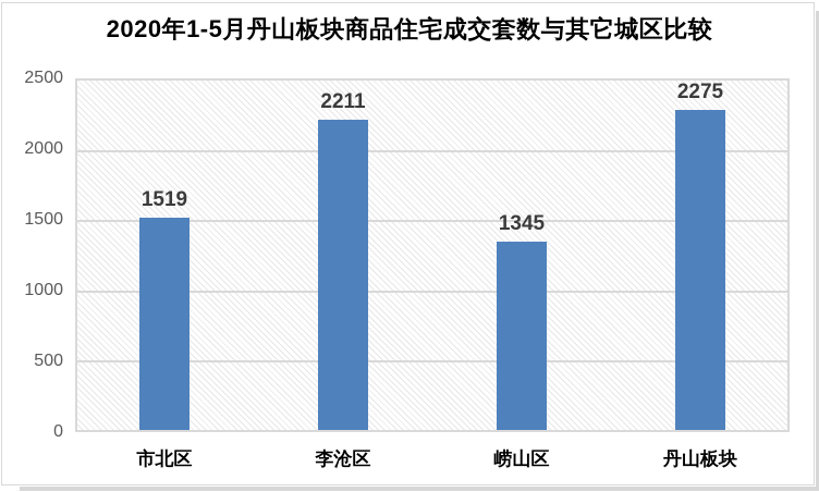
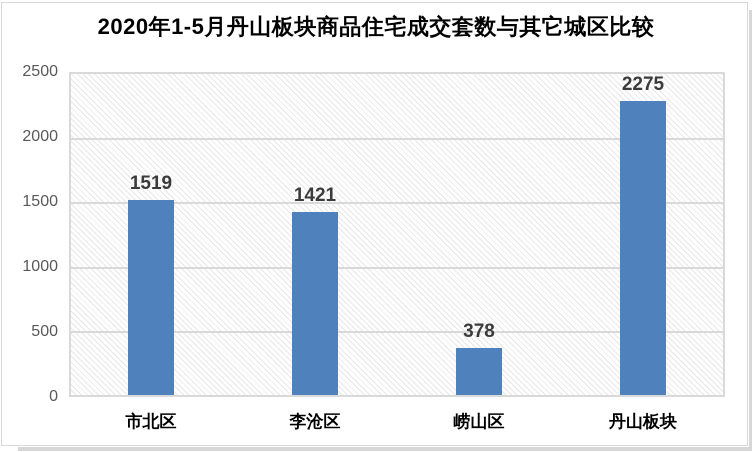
李沧区: 2211 -> 1421
崂山区: 1345 -> 378
